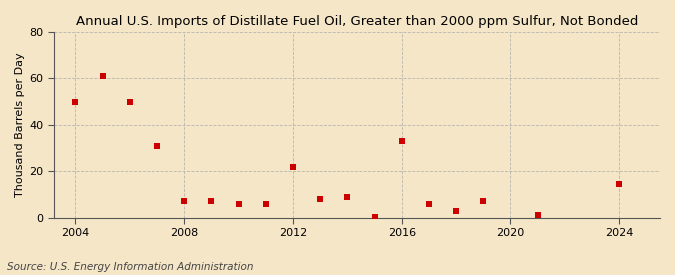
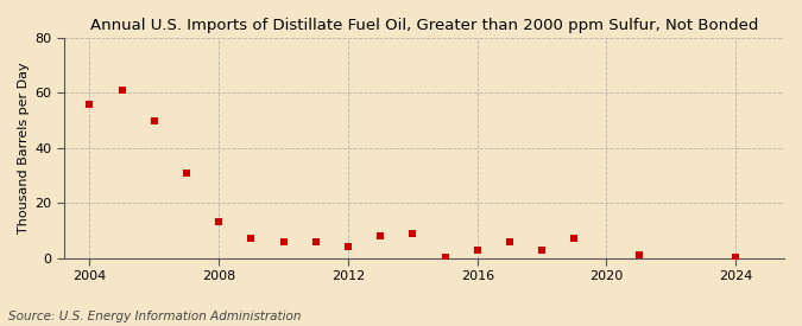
2004: 50.0 -> 56.0
2008: 7.0 -> 13.0
2012: 22.0 -> 4.0
2016: 33.0 -> 3.0
2024: 14.5 -> 0.2
